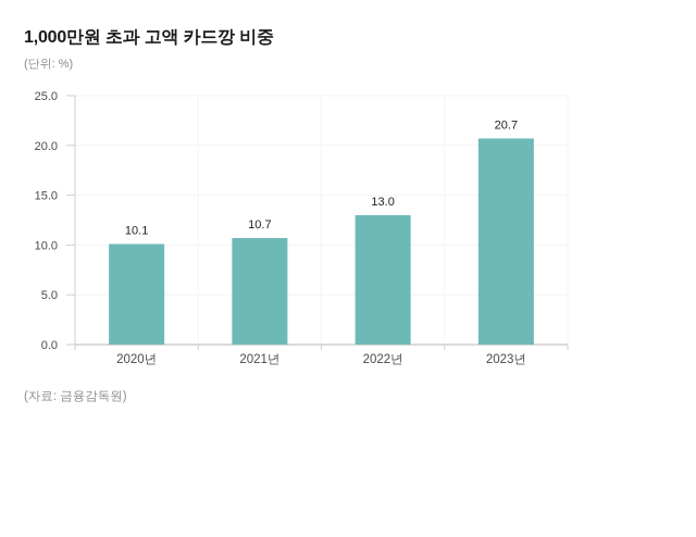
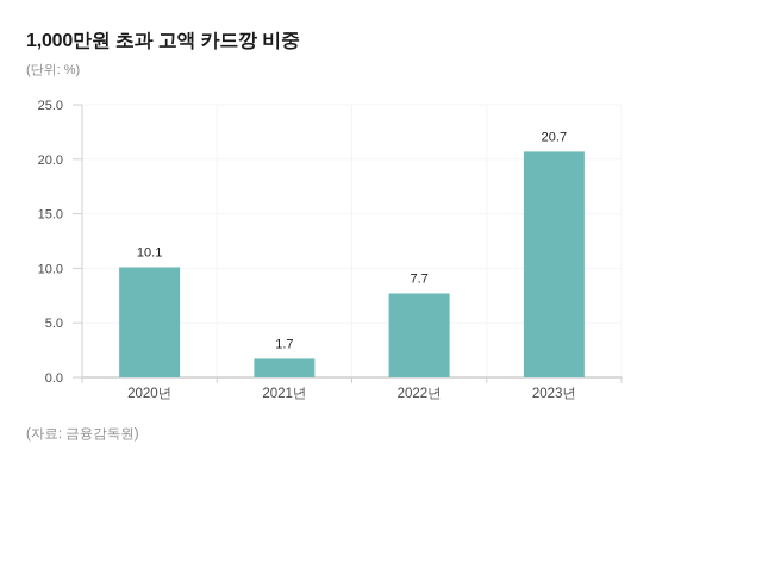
2021년: 10.7 -> 1.7
2022년: 13.0 -> 7.7
